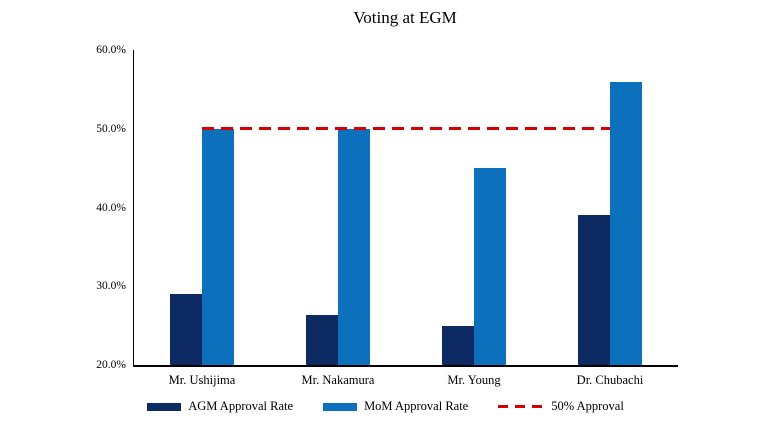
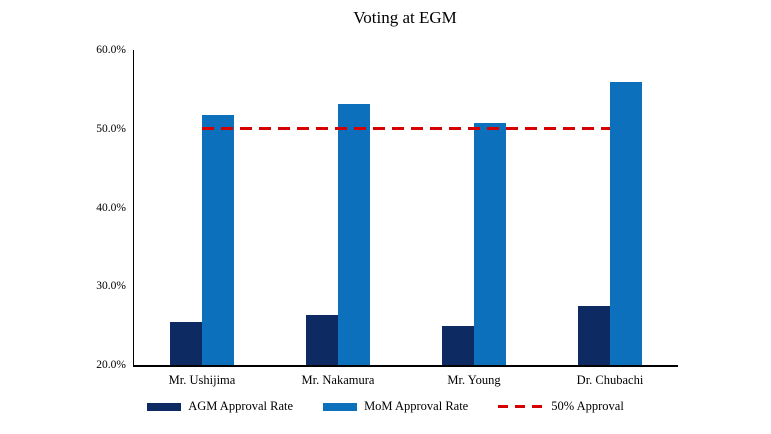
AGM Approval Rate/Mr. Ushijima: 29% -> 26%
MoM Approval Rate/Mr. Ushijima: 50% -> 52%
MoM Approval Rate/Mr. Nakamura: 50% -> 53%
MoM Approval Rate/Mr. Young: 45% -> 51%
AGM Approval Rate/Dr. Chubachi: 39% -> 28%
